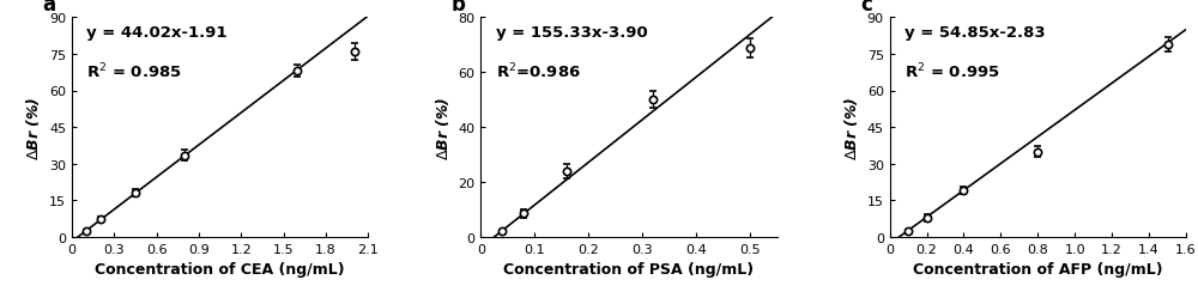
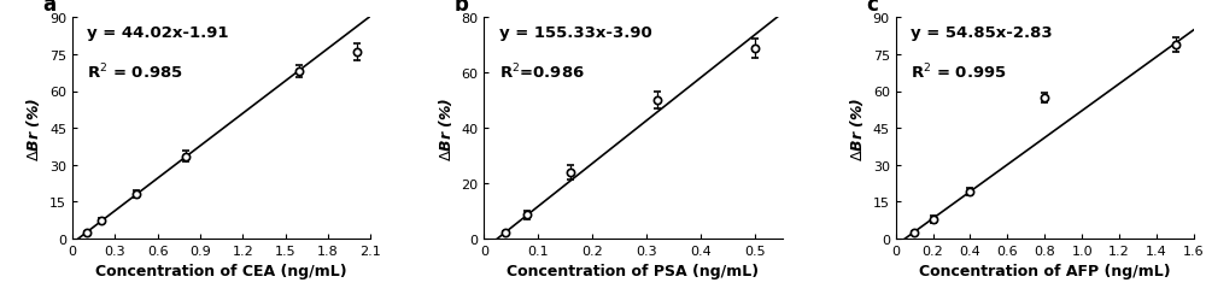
0.8: 35.0 -> 57.5
